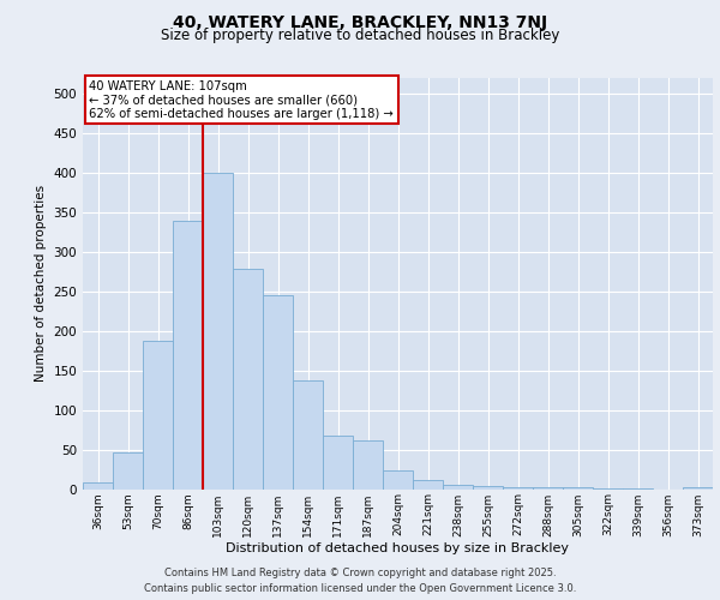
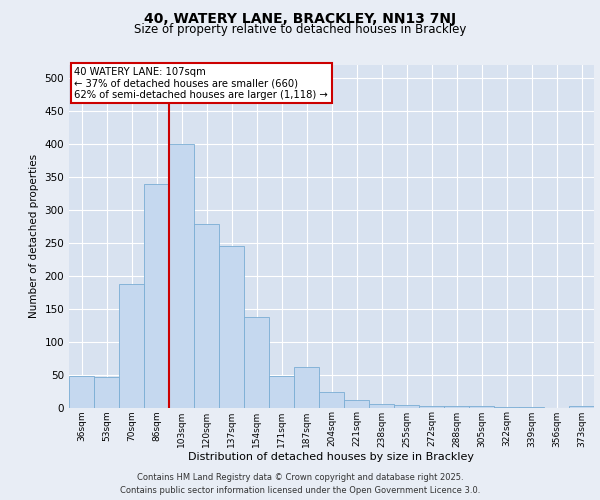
36sqm: 8 -> 48
171sqm: 68 -> 48
